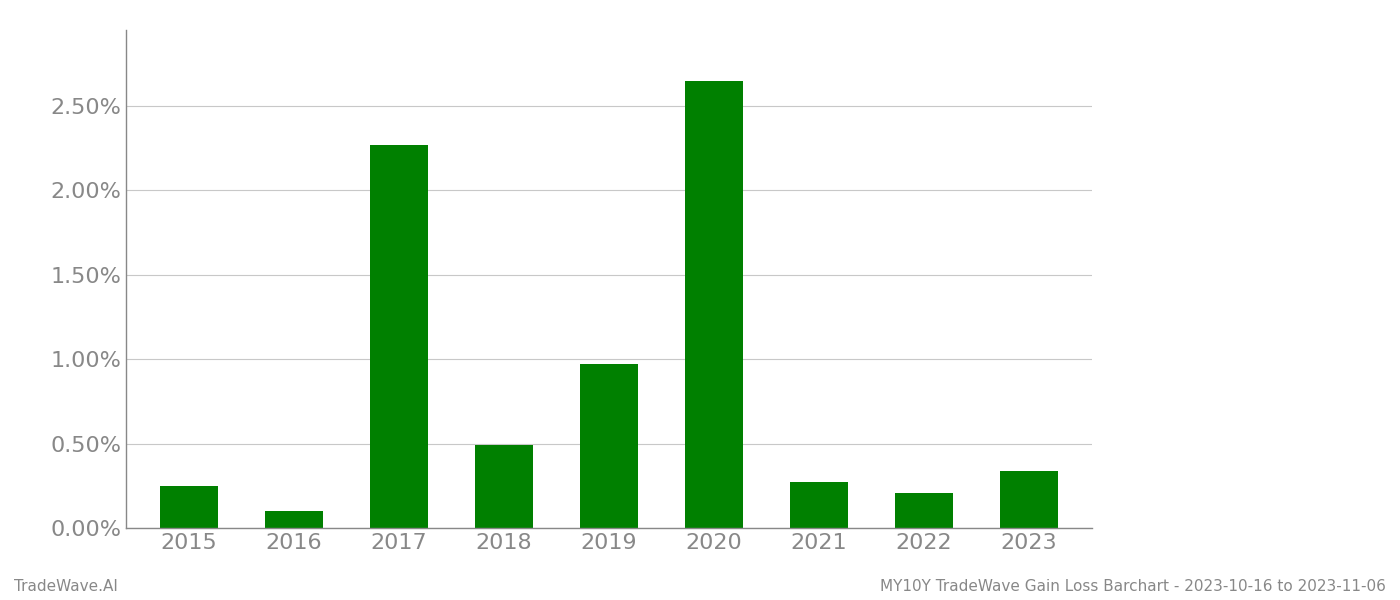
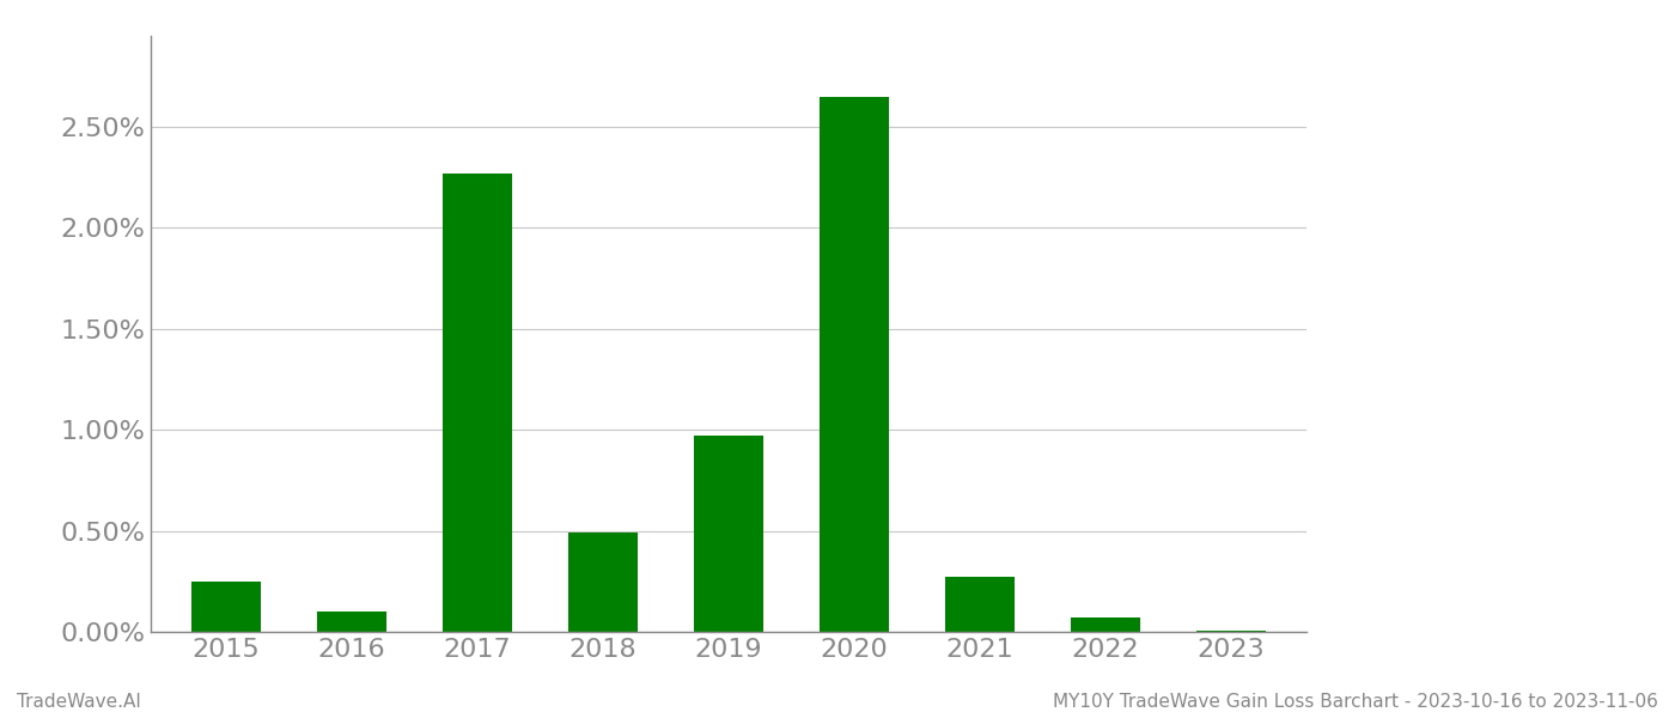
2022: 0.21% -> 0.07%
2023: 0.34% -> 0.01%
